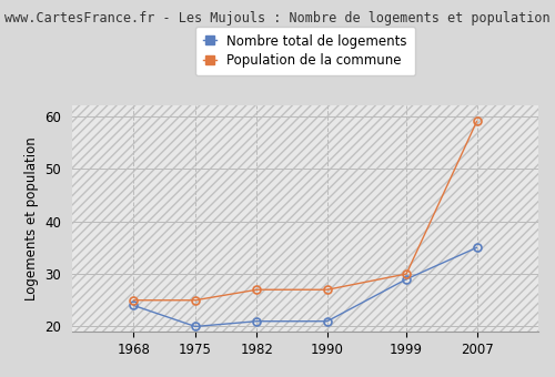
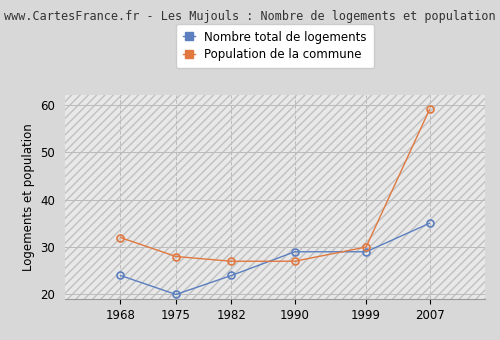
Population de la commune/1968: 25 -> 32
Population de la commune/1975: 25 -> 28
Nombre total de logements/1982: 21 -> 24
Nombre total de logements/1990: 21 -> 29
